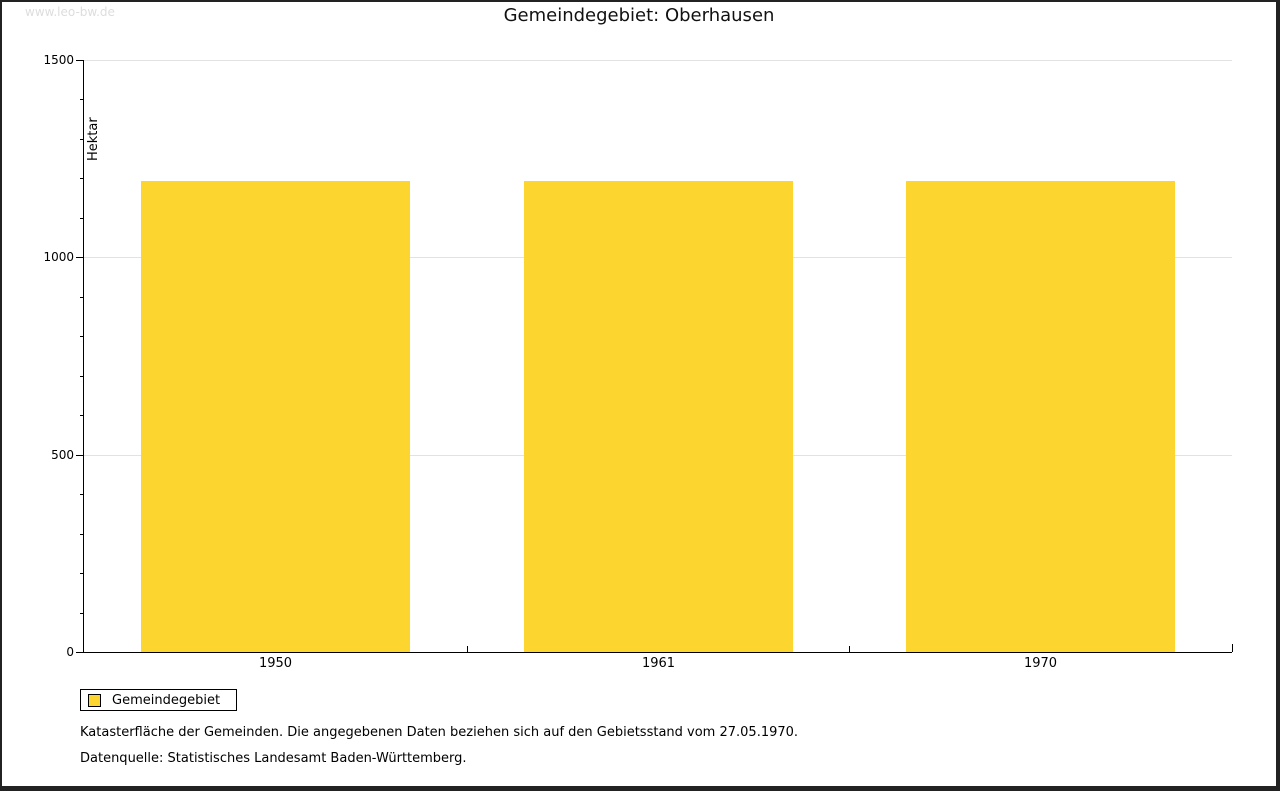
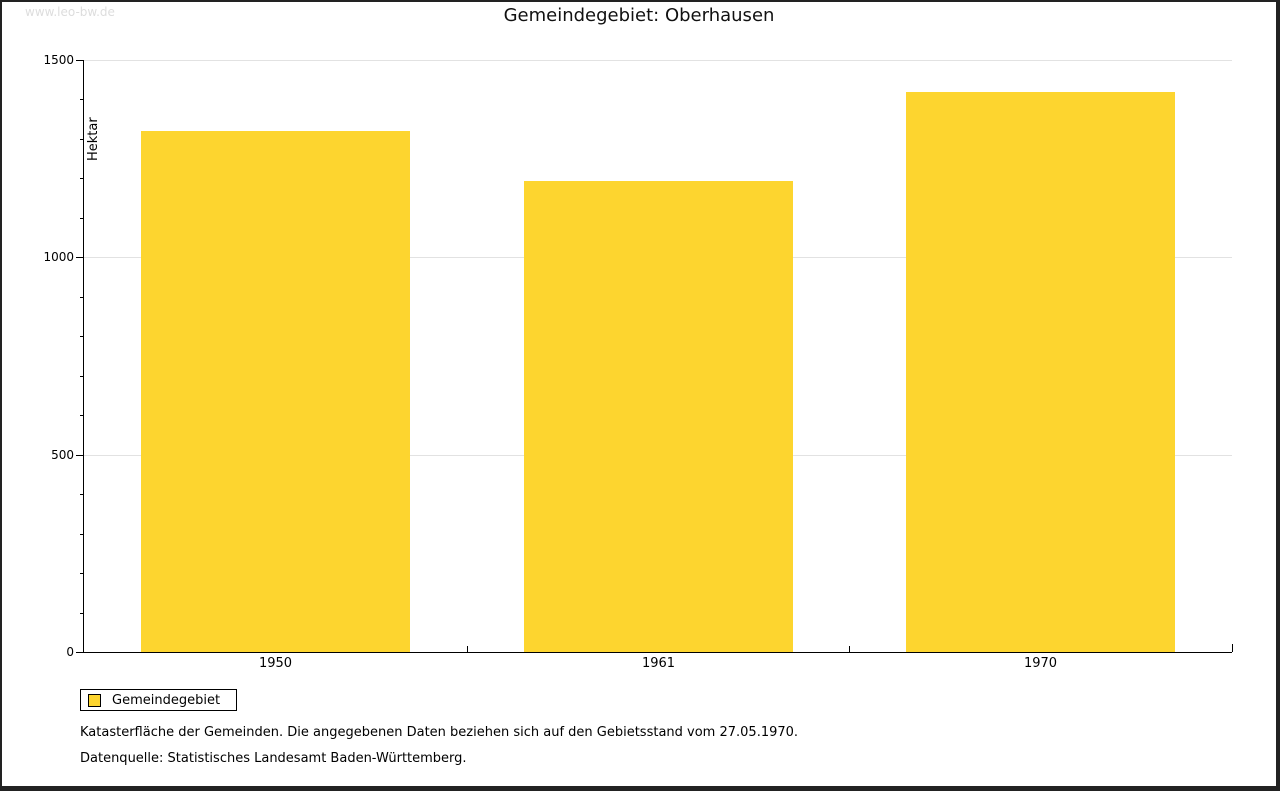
1950: 1190 -> 1320
1970: 1190 -> 1420
